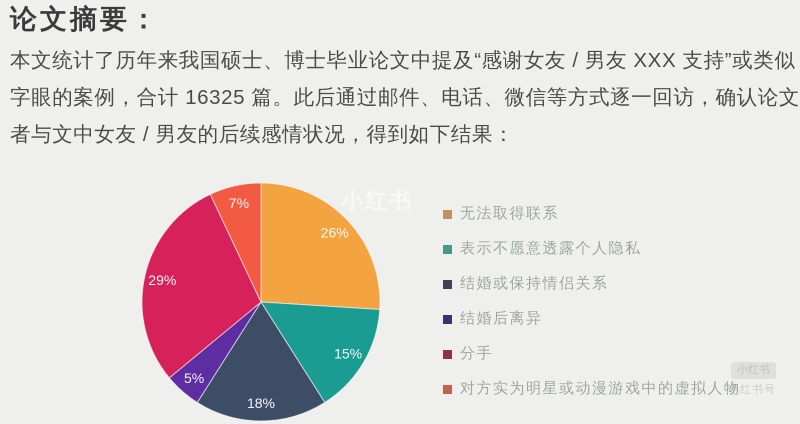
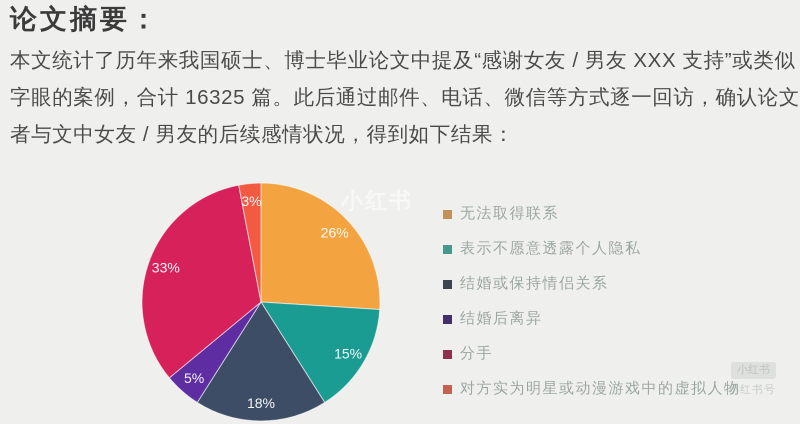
分手: 29% -> 33%
对方实为明星或动漫游戏中的虚拟人物: 7% -> 3%
